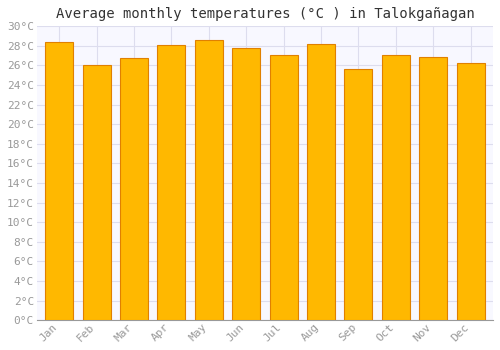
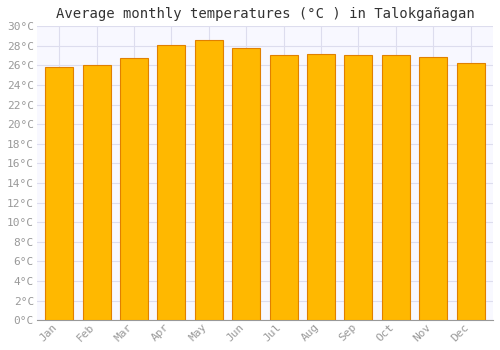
Jan: 28.4°C -> 25.8°C
Aug: 28.2°C -> 27.2°C
Sep: 25.6°C -> 27.1°C
